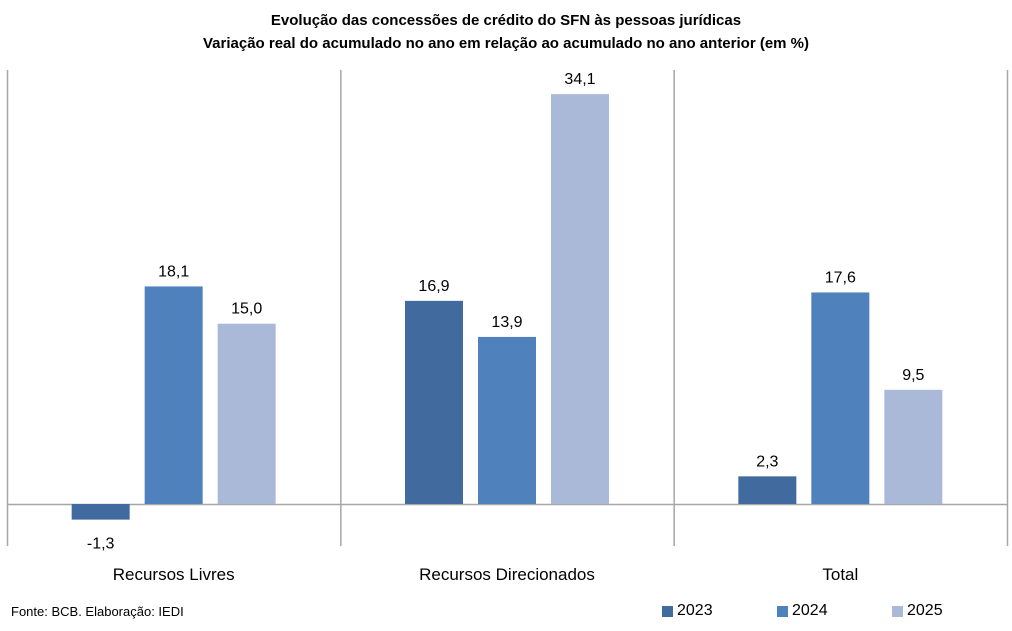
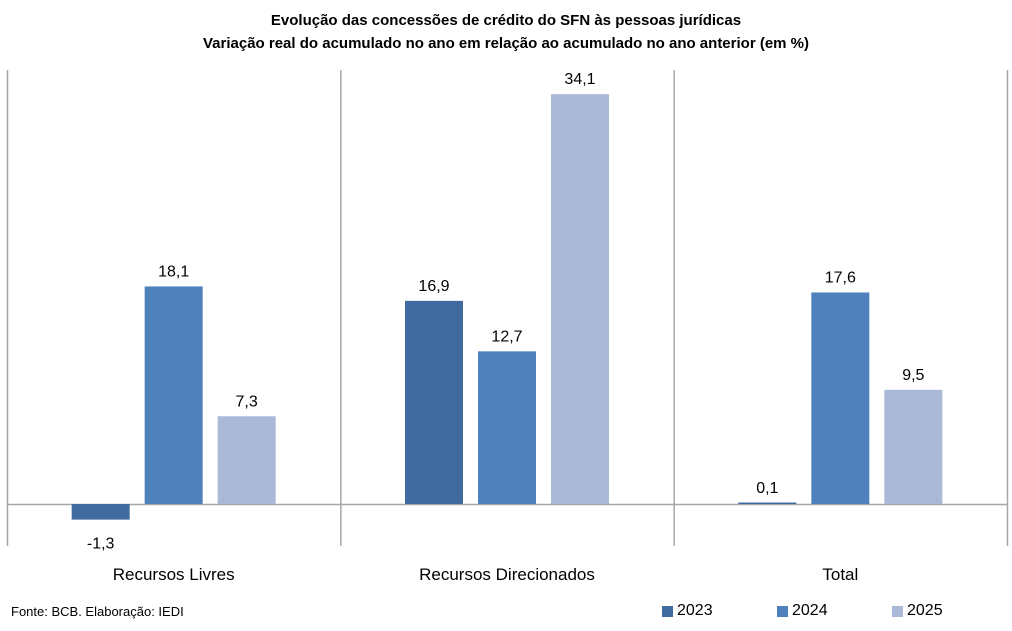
2025/Recursos Livres: 15,0 -> 7,3
2024/Recursos Direcionados: 13,9 -> 12,7
2023/Total: 2,3 -> 0,1
